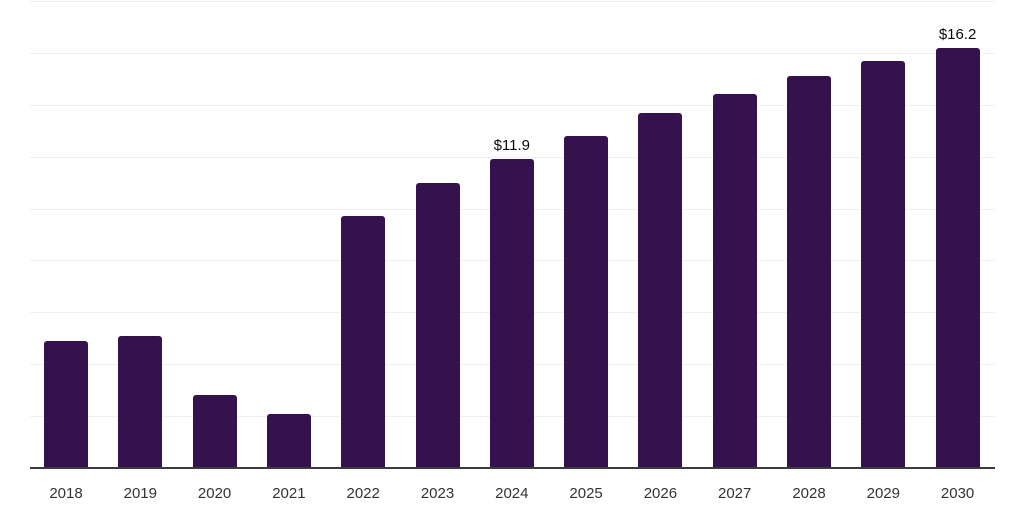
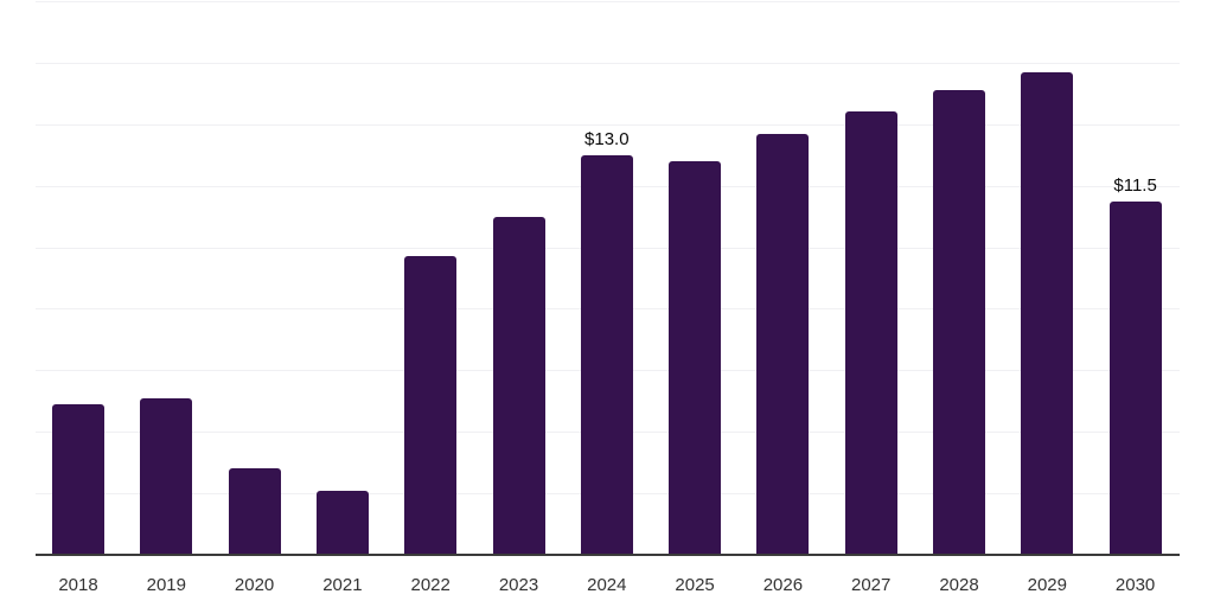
2024: $11.9 -> $13.0
2030: $16.2 -> $11.5
